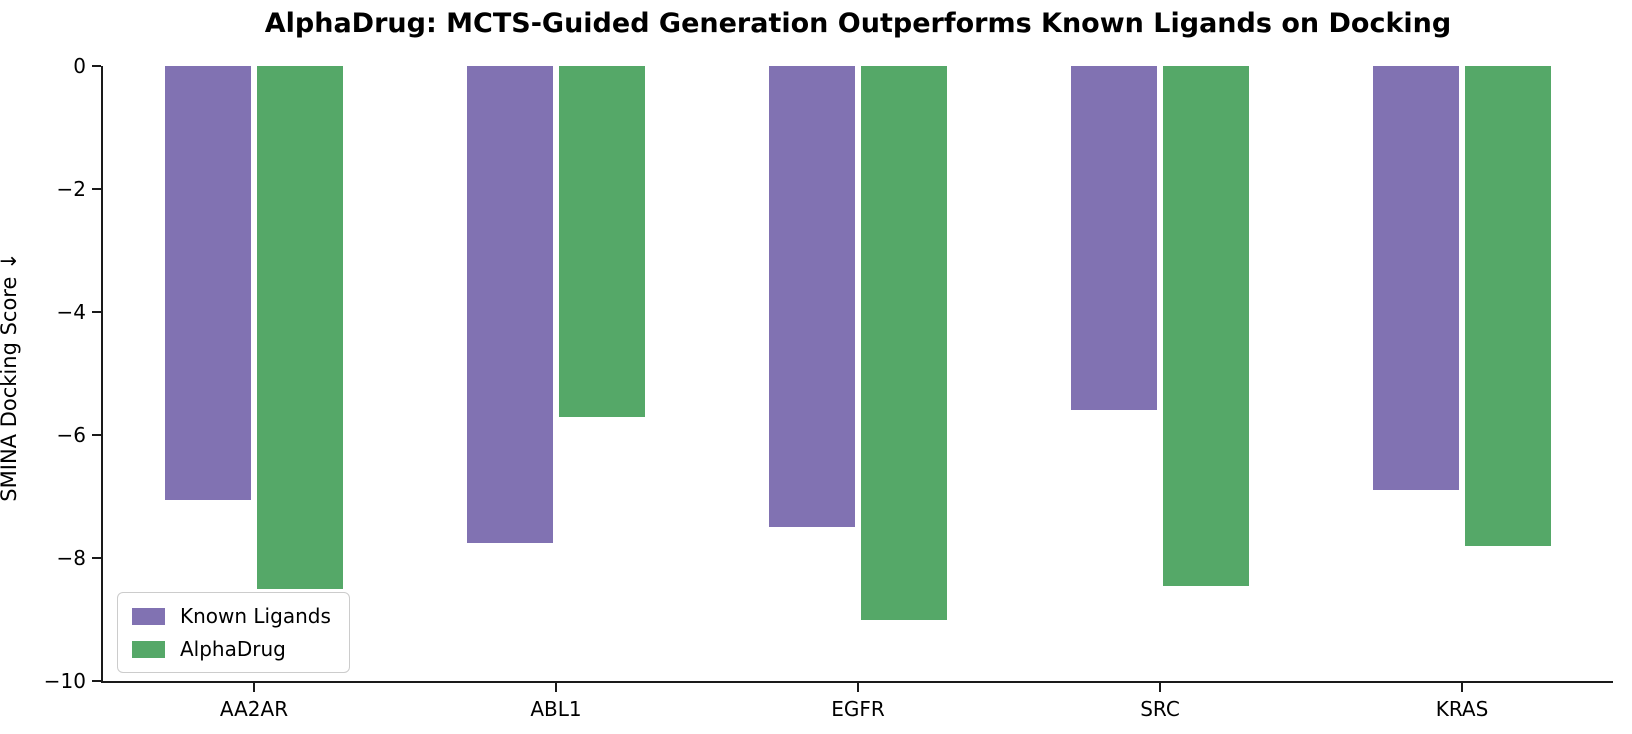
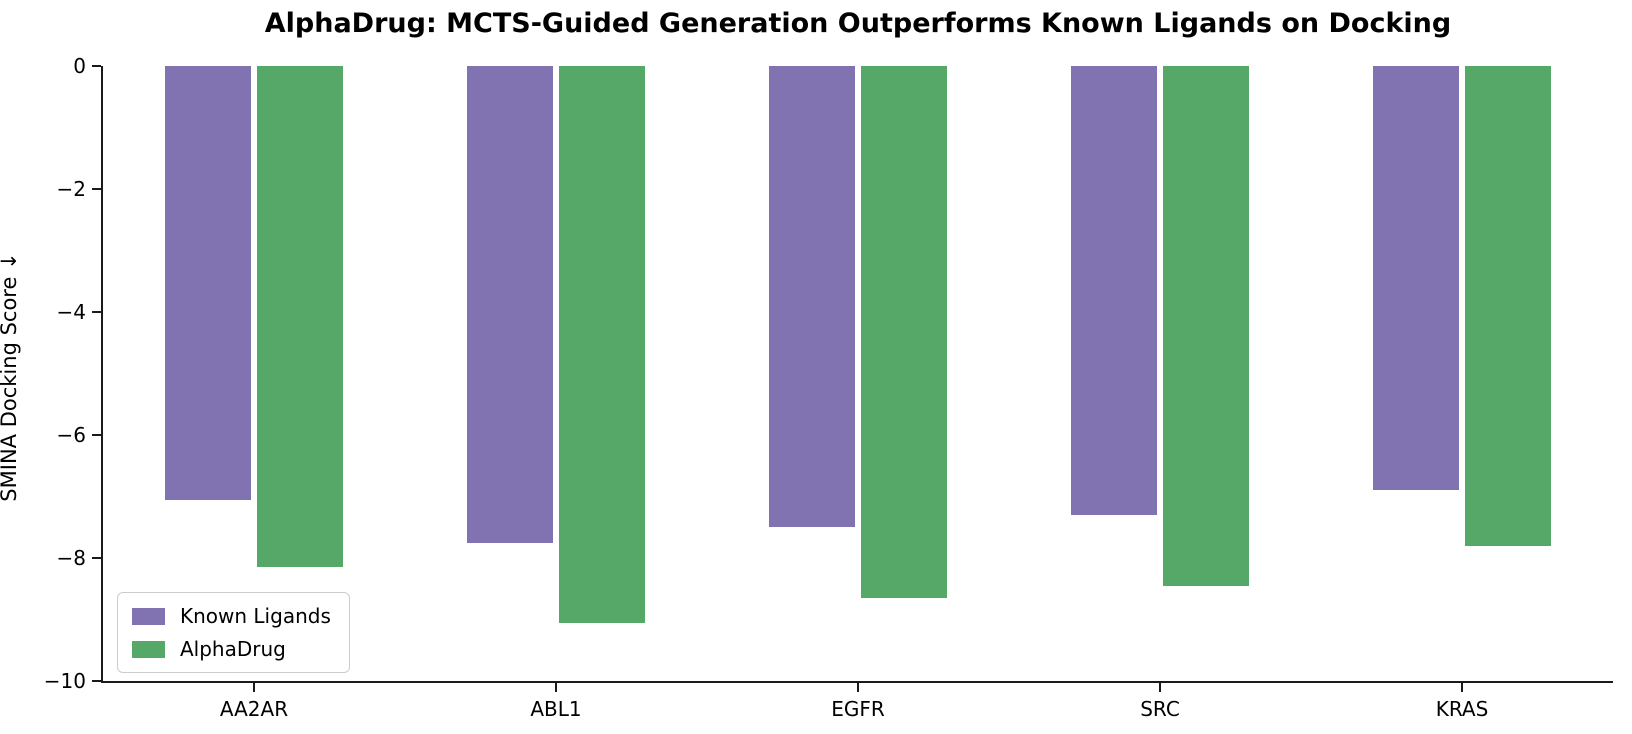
AlphaDrug/AA2AR: -8.5 -> -8.2
AlphaDrug/ABL1: -5.7 -> -9.1
AlphaDrug/EGFR: -9.0 -> -8.7
Known Ligands/SRC: -5.6 -> -7.3
